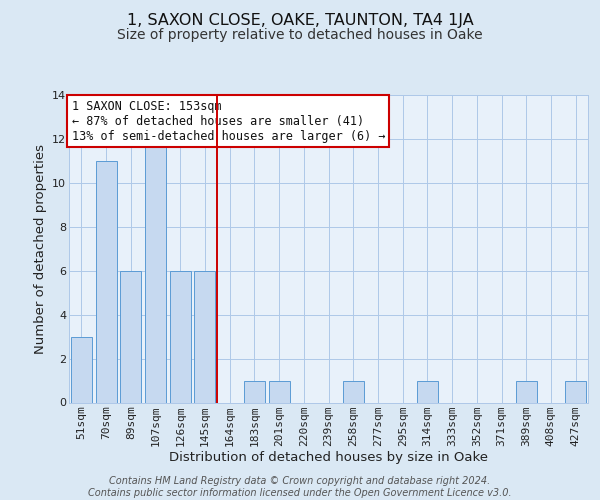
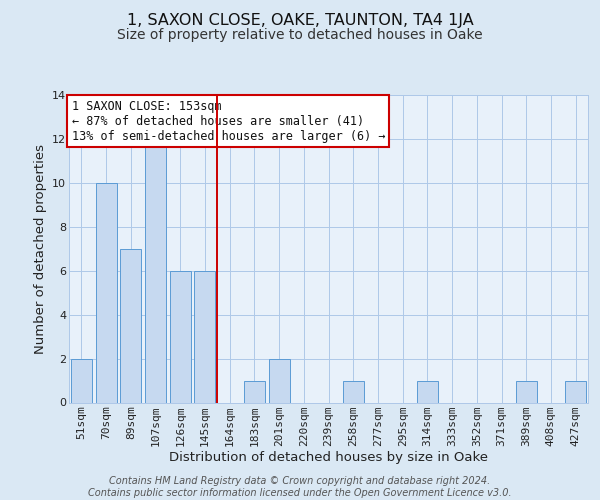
51sqm: 3 -> 2
70sqm: 11 -> 10
89sqm: 6 -> 7
201sqm: 1 -> 2
